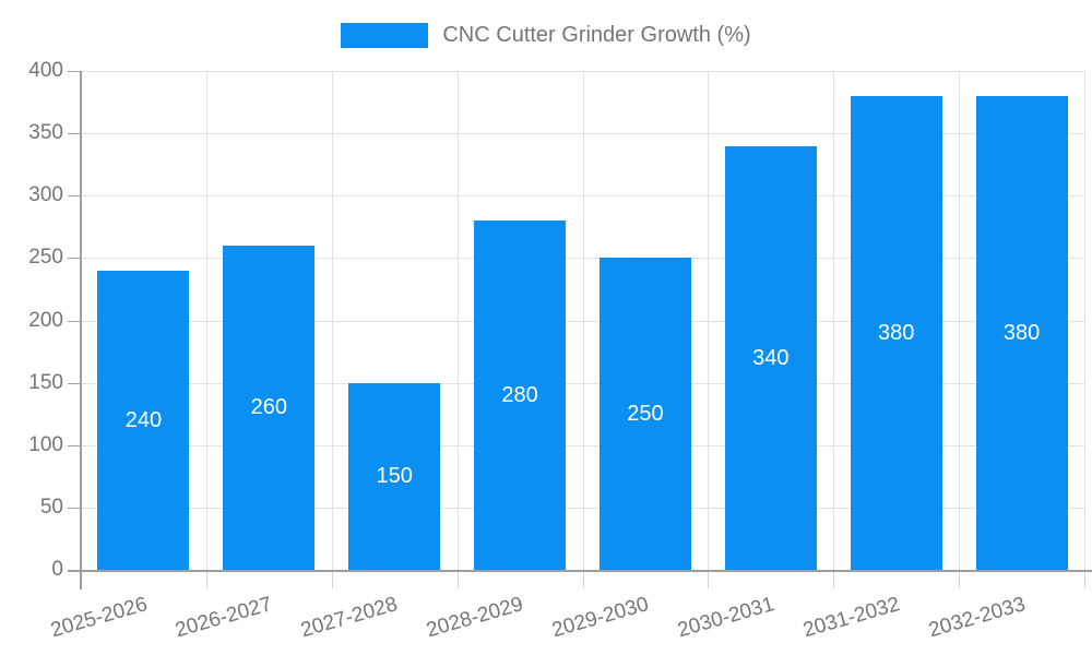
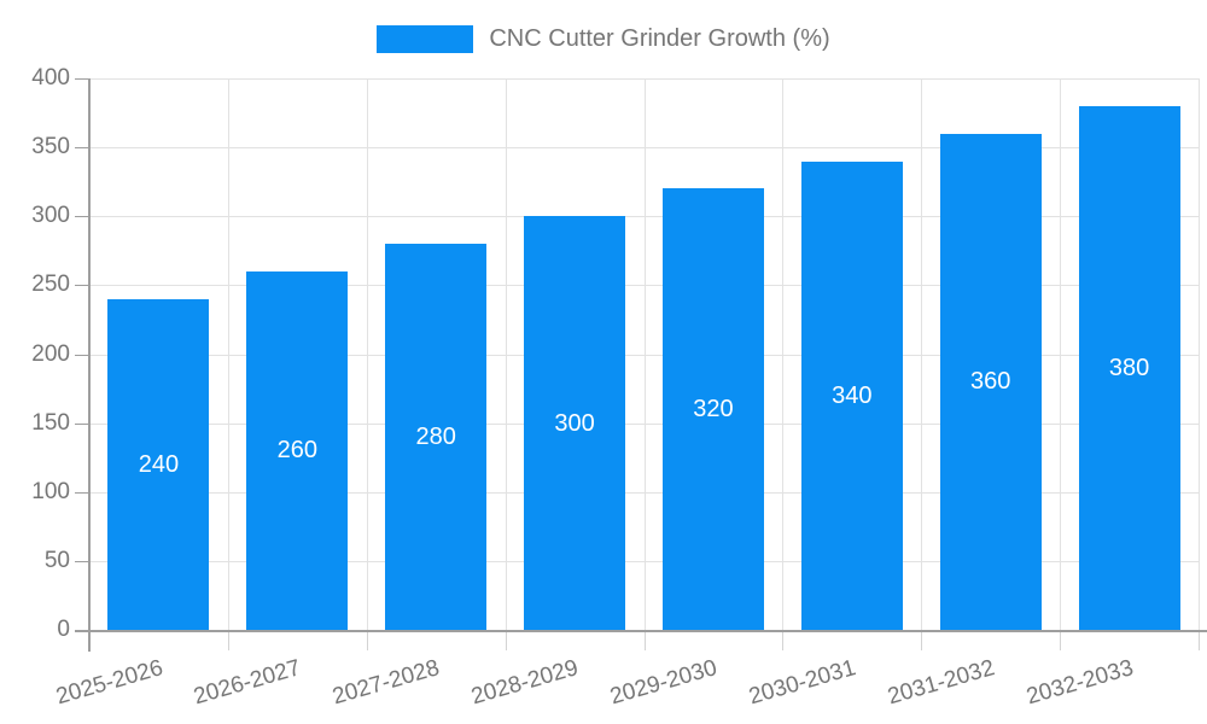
2027-2028: 150 -> 280
2028-2029: 280 -> 300
2029-2030: 250 -> 320
2031-2032: 380 -> 360
